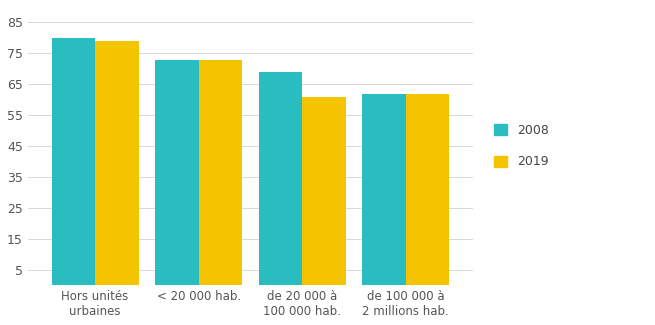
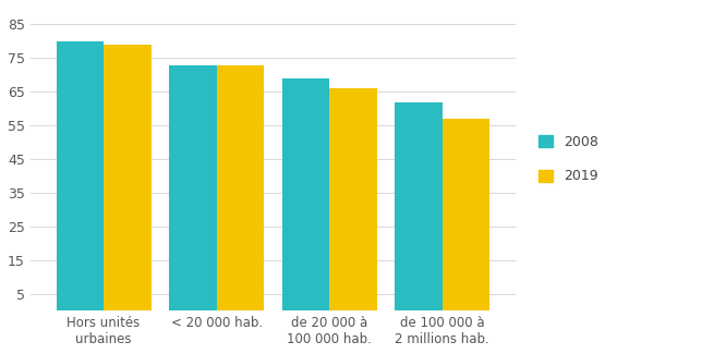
2019/de 20 000 à 100 000 hab.: 61 -> 66
2019/de 100 000 à 2 millions hab.: 62 -> 57
